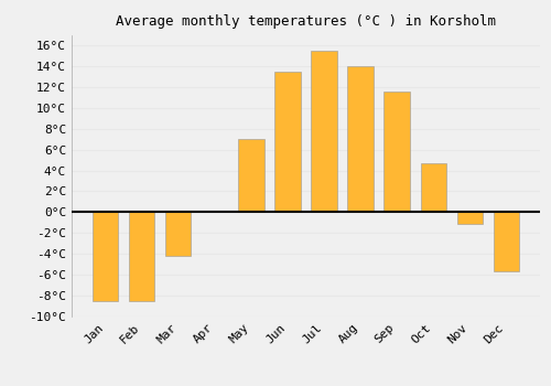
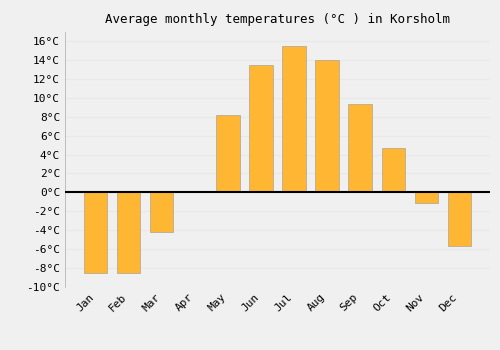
May: 7.0°C -> 8.2°C
Sep: 11.6°C -> 9.3°C
